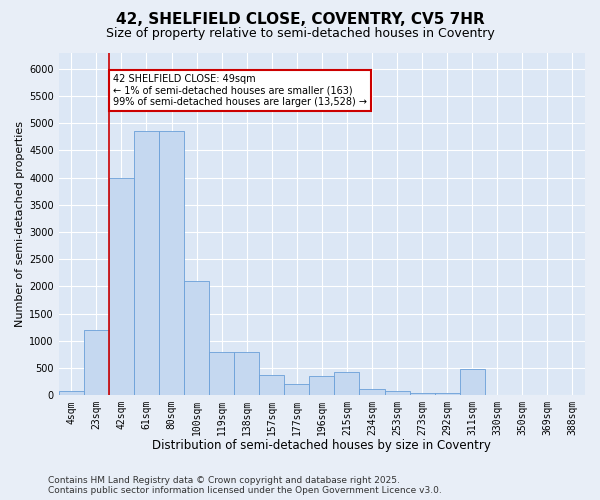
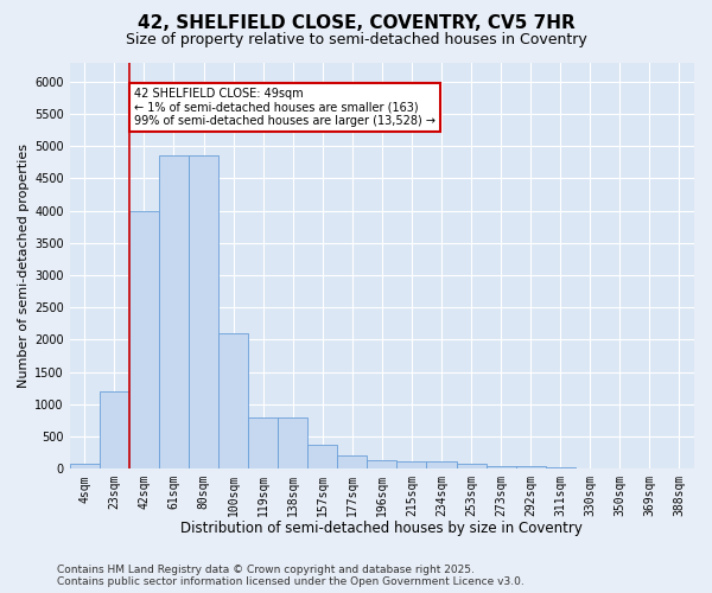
196sqm: 360 -> 130
215sqm: 420 -> 120
311sqm: 480 -> 20
